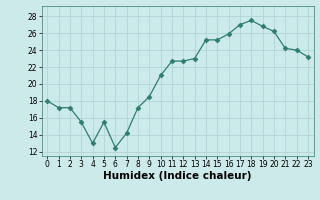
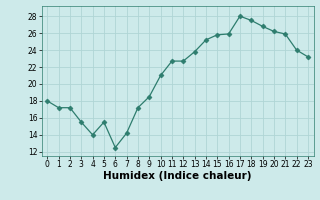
4: 13.0 -> 14.0
13: 23.0 -> 23.8
15: 25.2 -> 25.8
17: 27.0 -> 28.0
21: 24.2 -> 25.9
